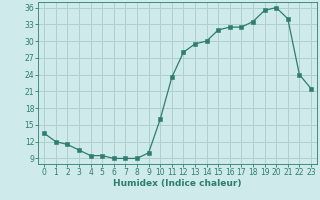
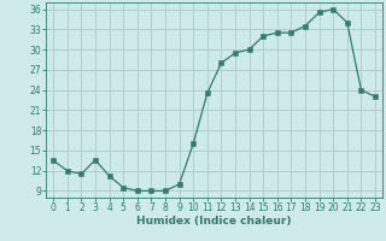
3: 10.5 -> 13.6
4: 9.5 -> 11.2
23: 21.5 -> 23.0
